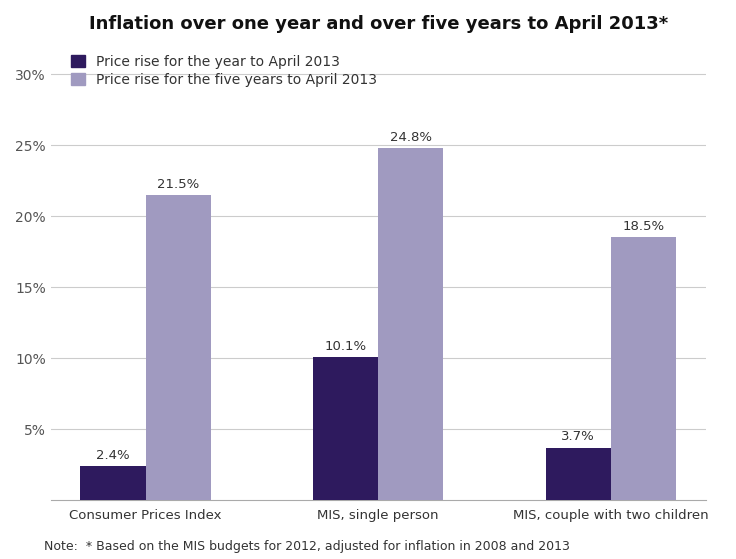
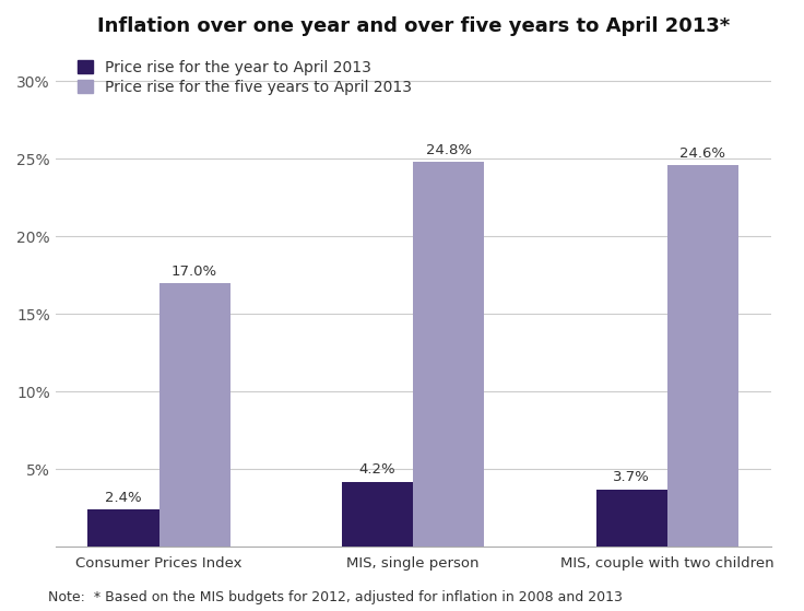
Price rise for the five years to April 2013/Consumer Prices Index: 21.5% -> 17.0%
Price rise for the year to April 2013/MIS, single person: 10.1% -> 4.2%
Price rise for the five years to April 2013/MIS, couple with two children: 18.5% -> 24.6%
